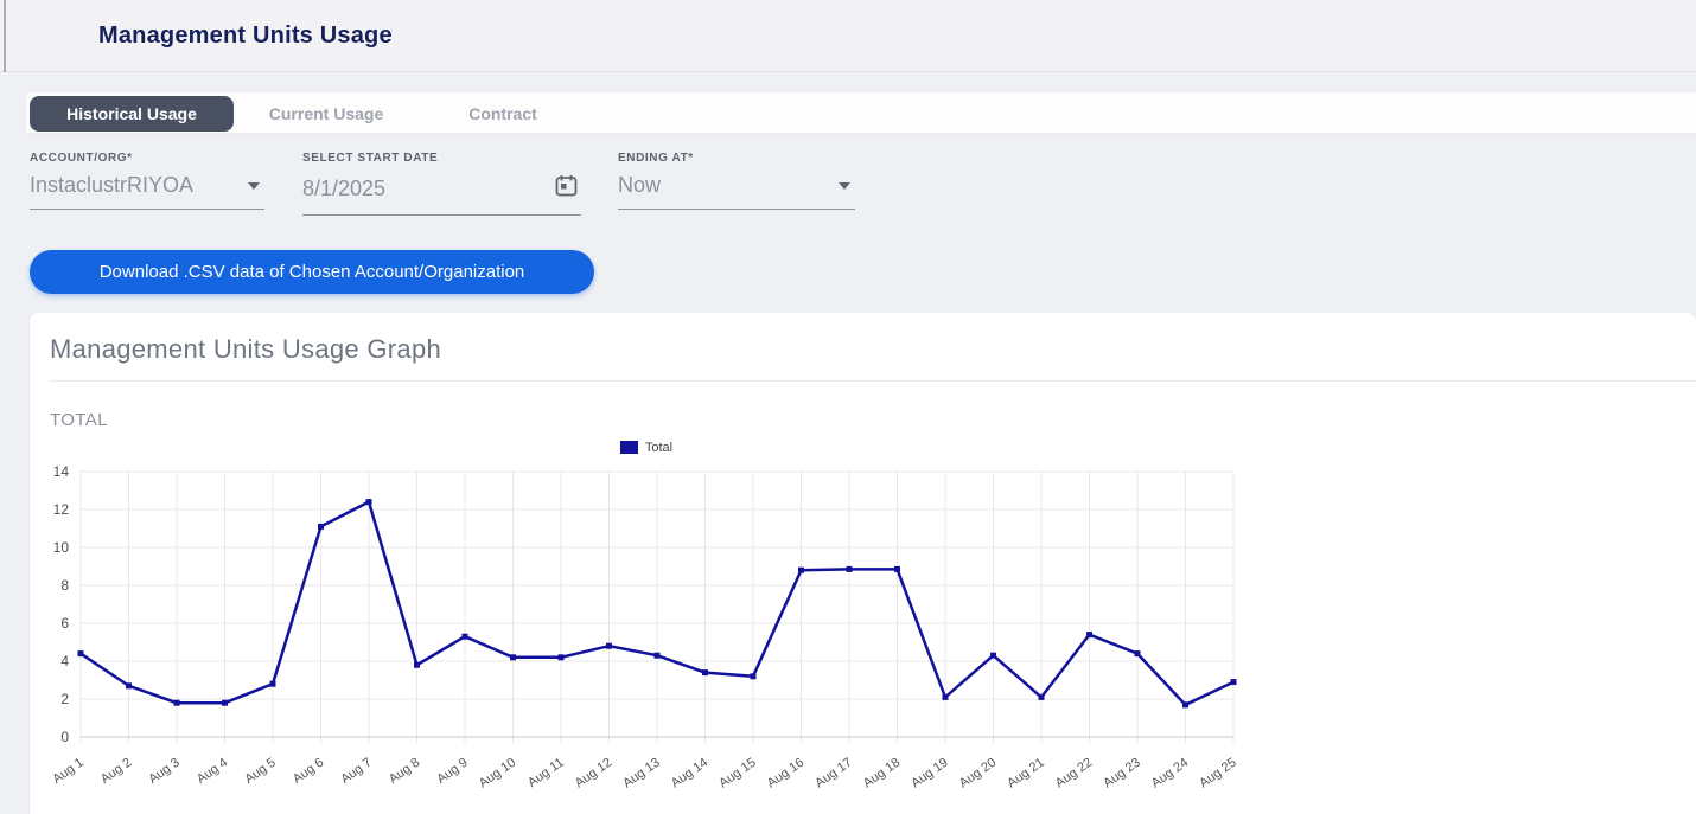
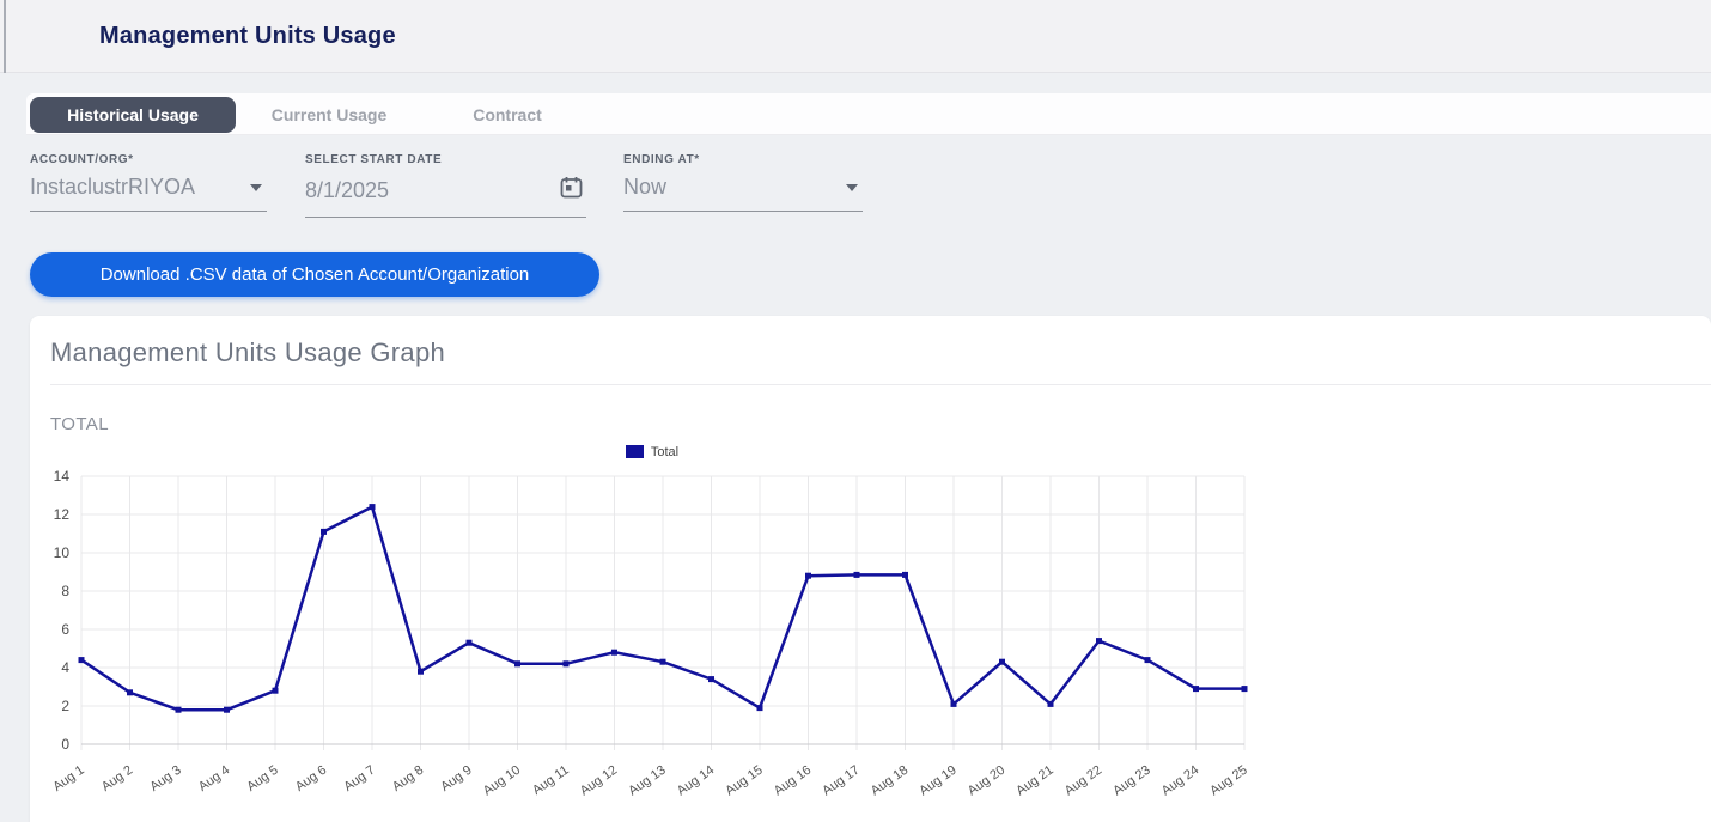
Aug 15: 3.2 -> 1.9
Aug 24: 1.7 -> 2.9
